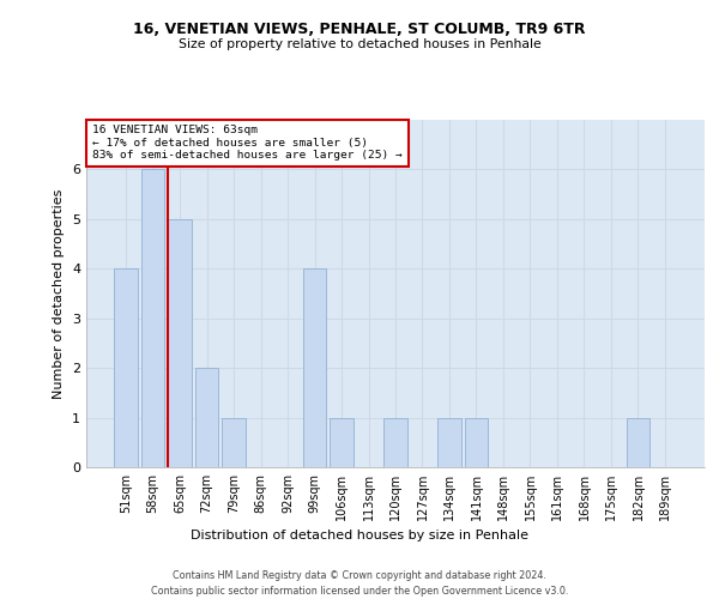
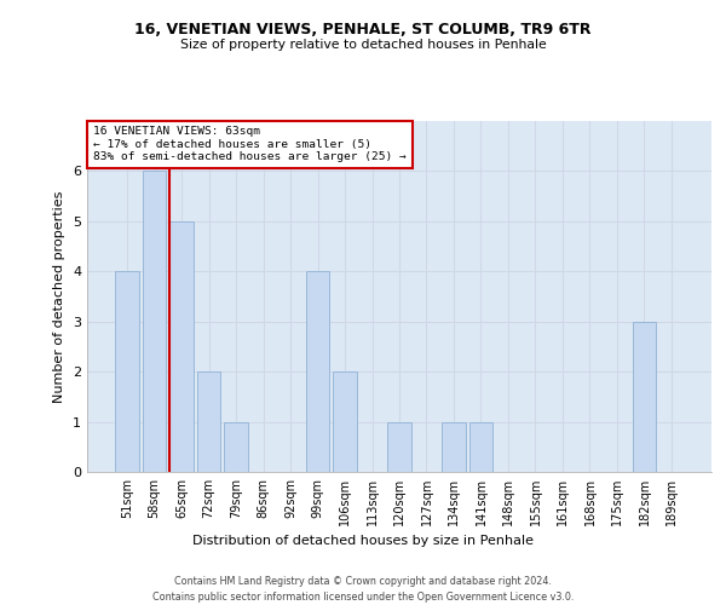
106sqm: 1 -> 2
182sqm: 1 -> 3
